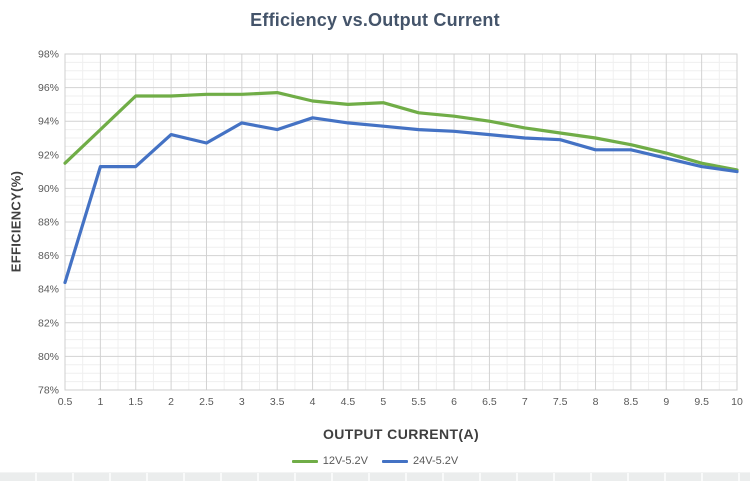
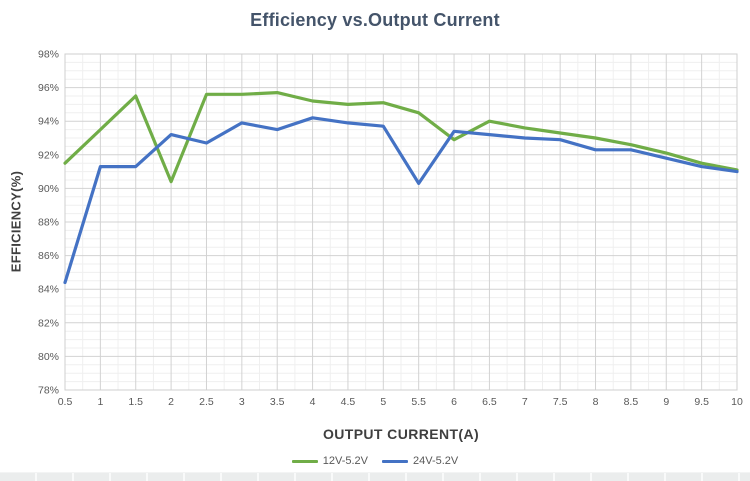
12V-5.2V/2: 95.5% -> 90.4%
24V-5.2V/5.5: 93.5% -> 90.3%
12V-5.2V/6: 94.3% -> 92.9%
